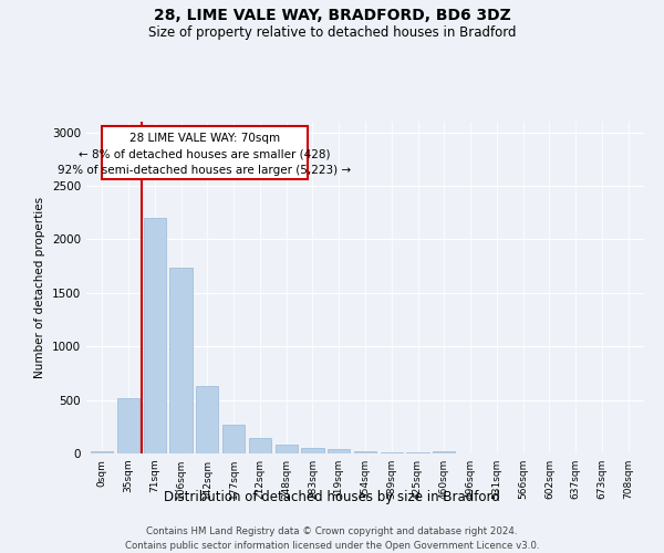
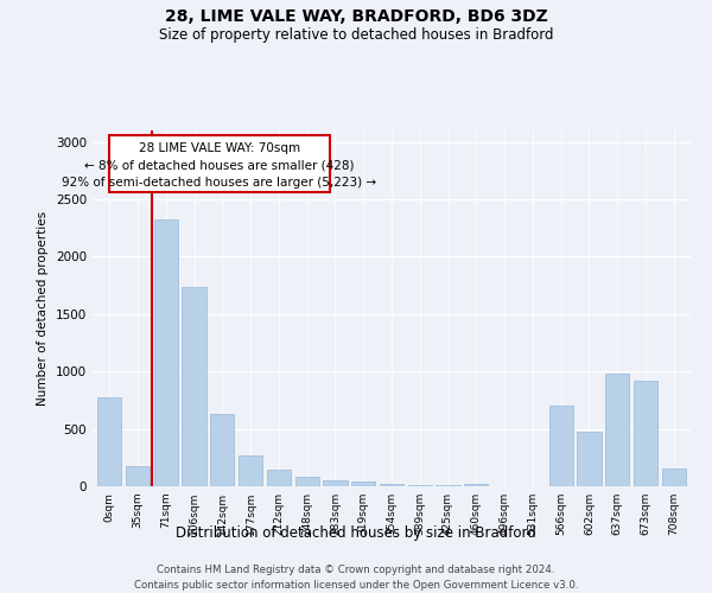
0sqm: 20 -> 780
35sqm: 520 -> 180
71sqm: 2200 -> 2320
566sqm: 0 -> 700
602sqm: 0 -> 480
637sqm: 0 -> 980
673sqm: 0 -> 920
708sqm: 0 -> 160
